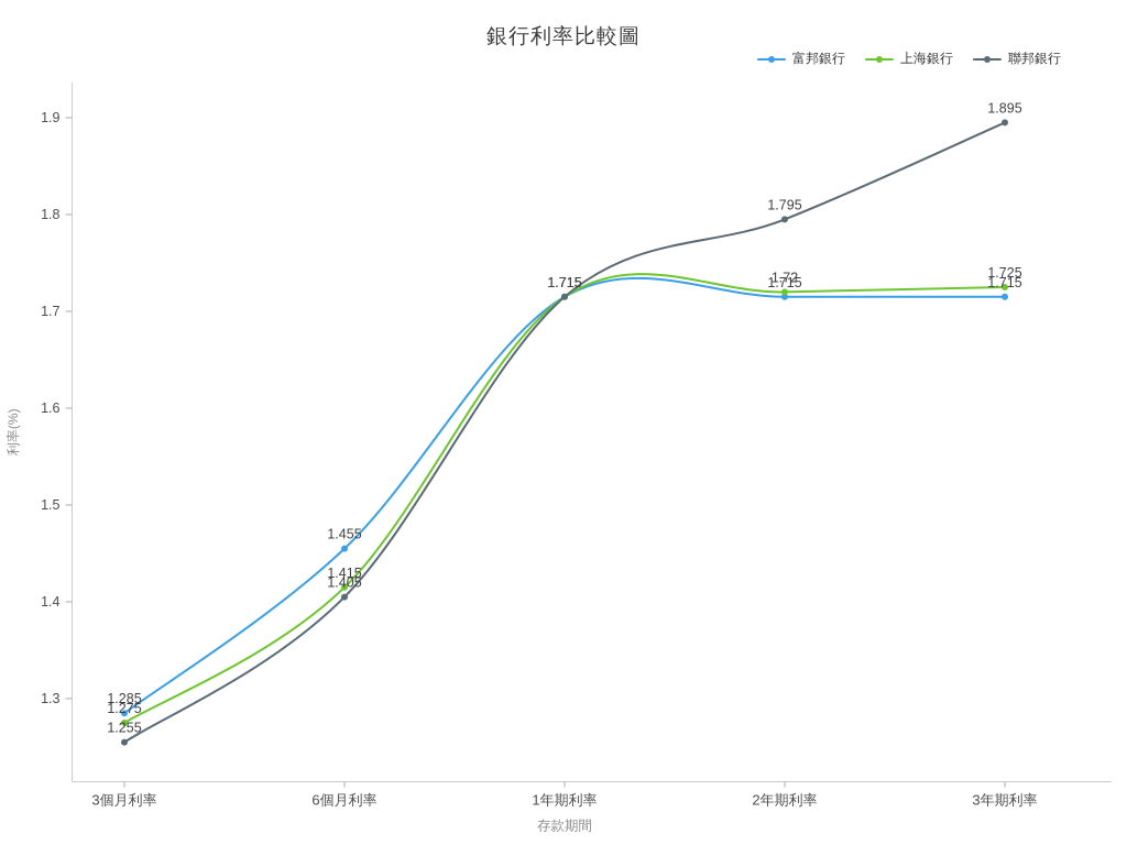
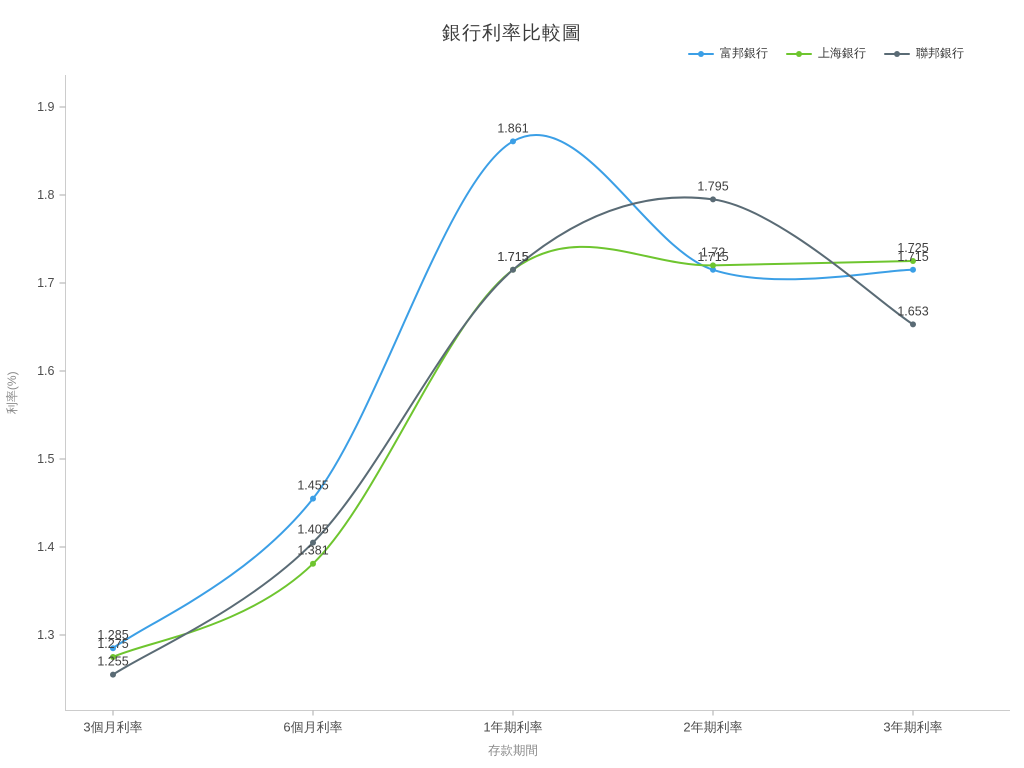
上海銀行/6個月利率: 1.415 -> 1.381
富邦銀行/1年期利率: 1.715 -> 1.861
聯邦銀行/3年期利率: 1.895 -> 1.653
